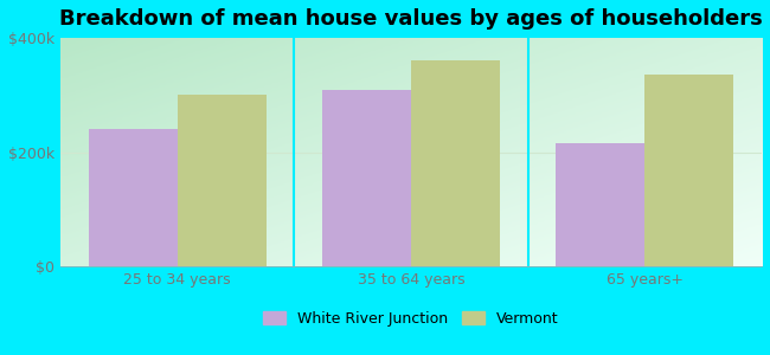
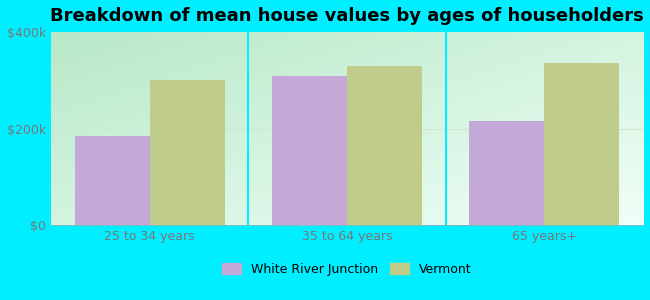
White River Junction/25 to 34 years: $240k -> $185k
Vermont/35 to 64 years: $360k -> $330k
